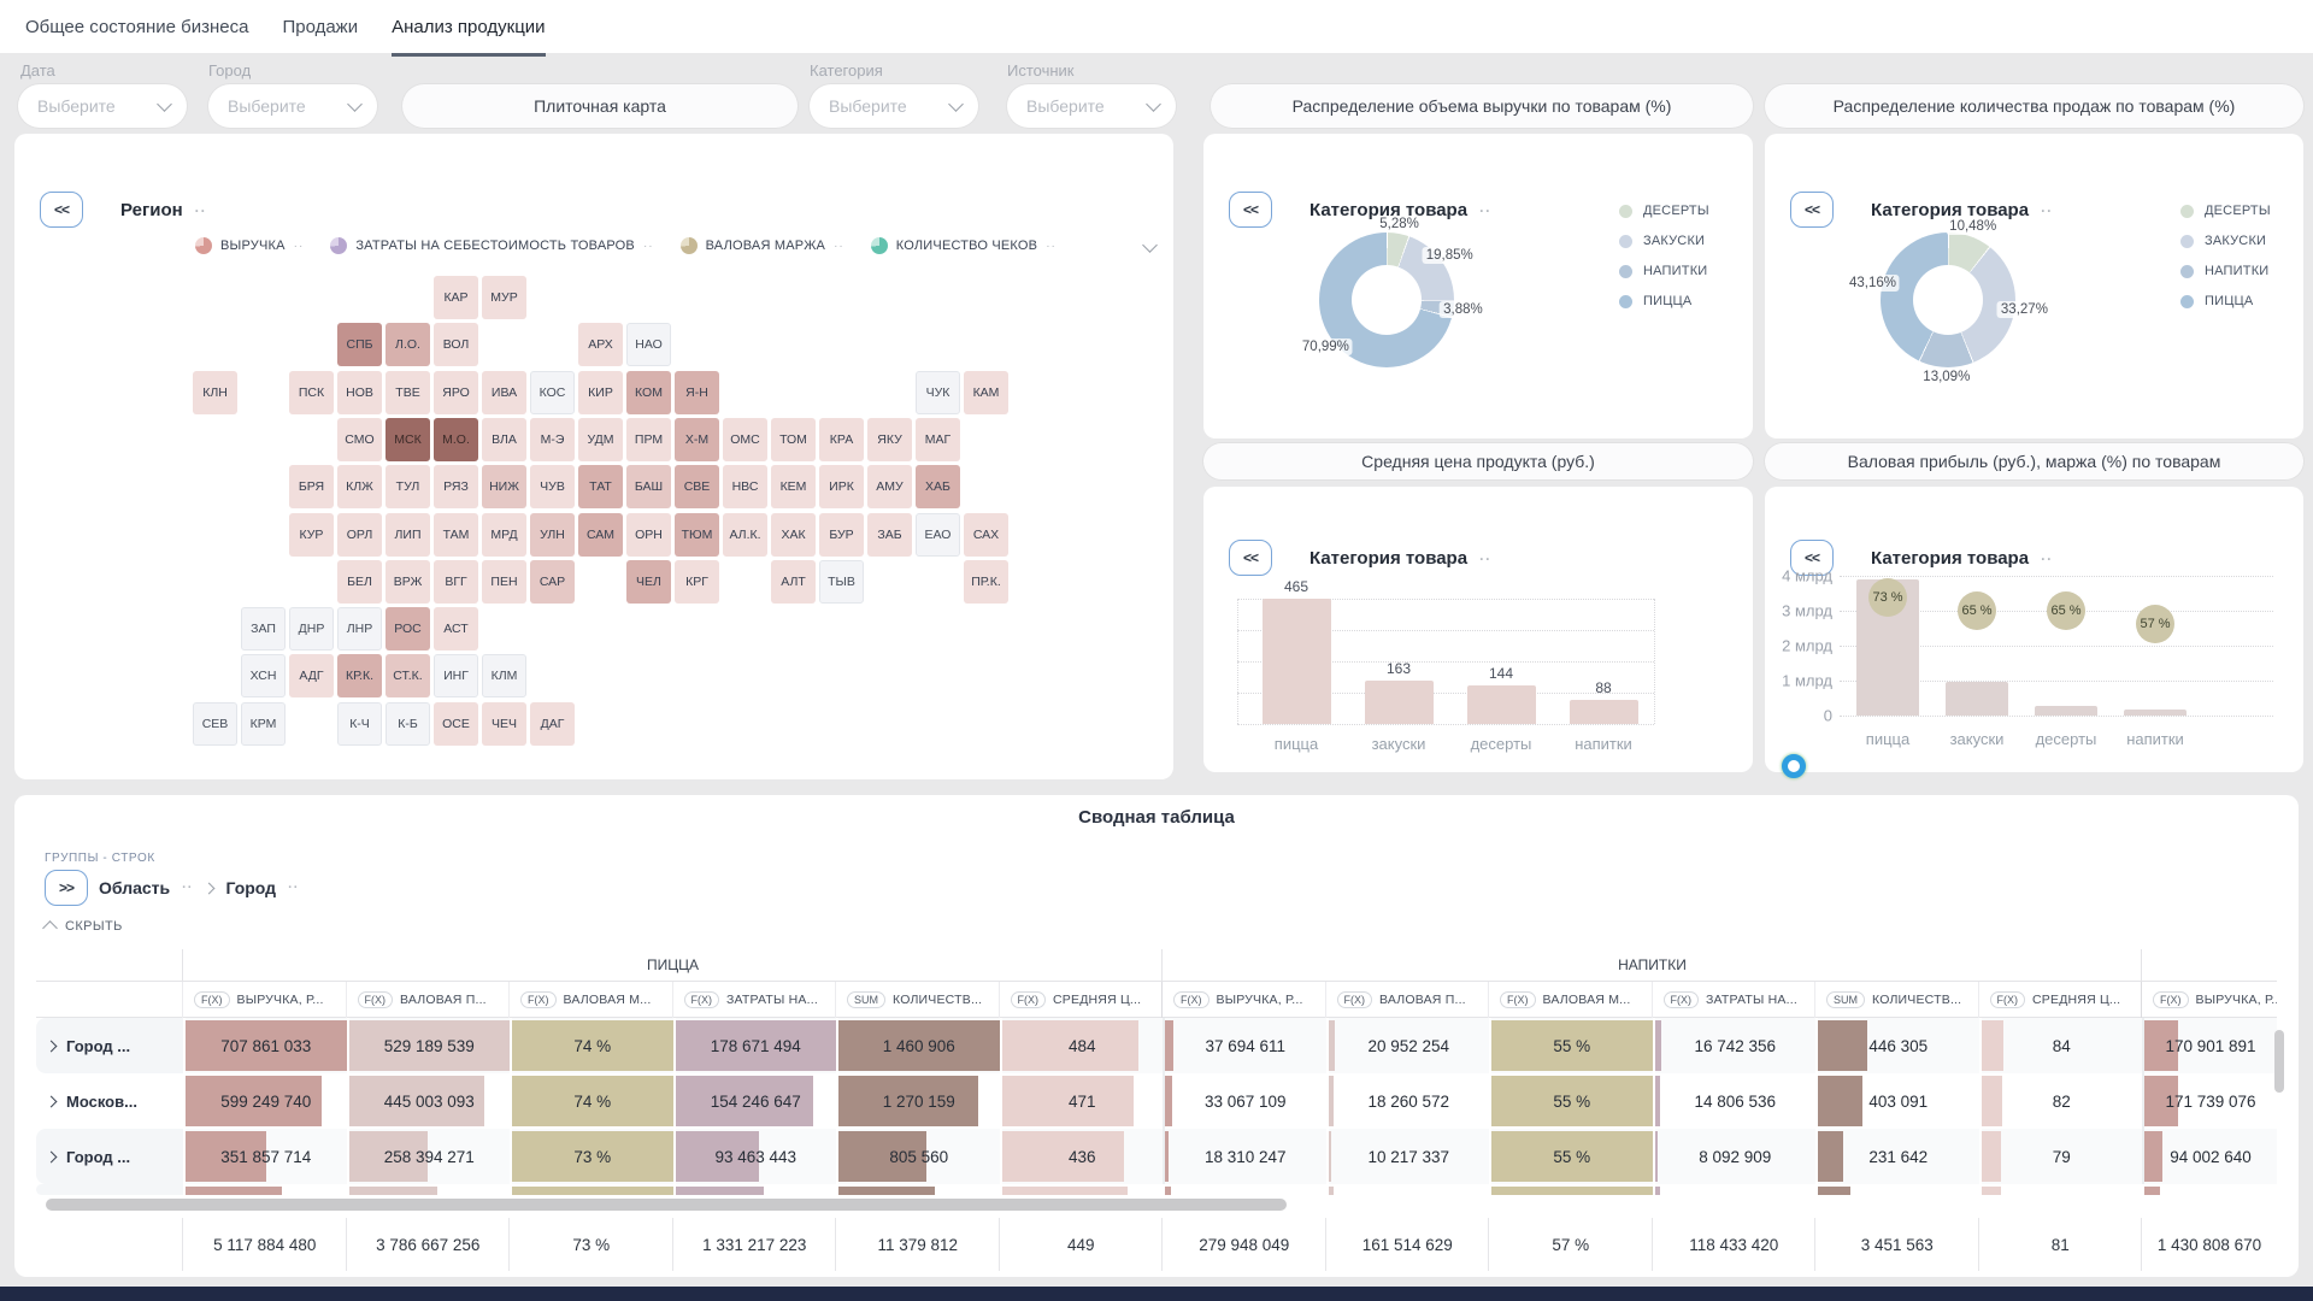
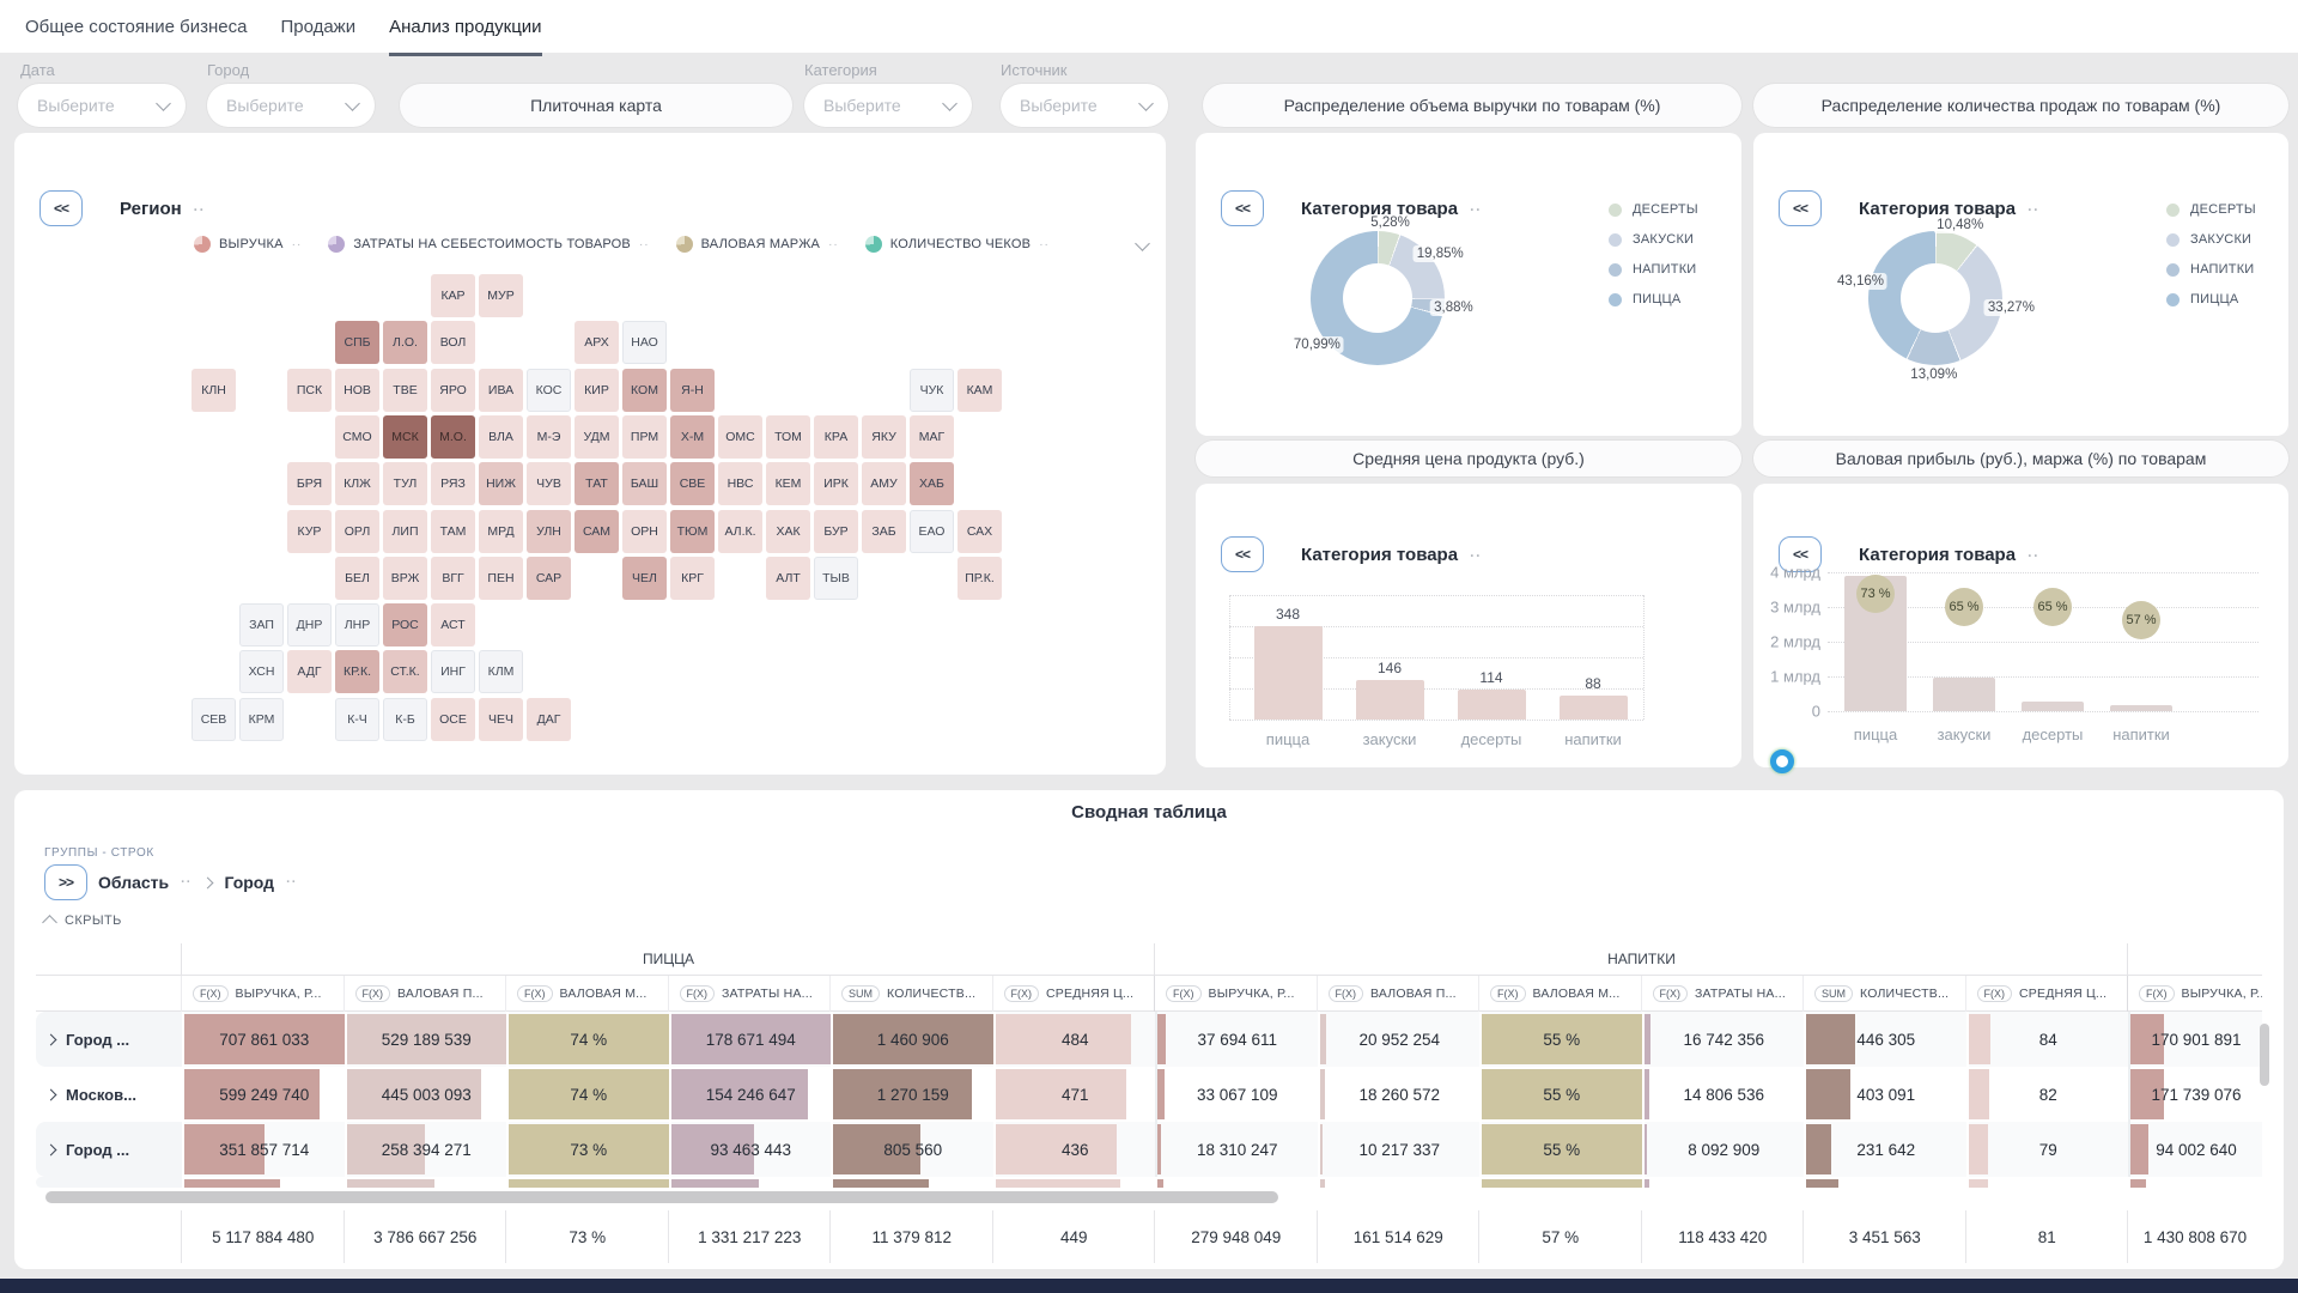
Средняя цена продукта (руб.)/пицца: 465 -> 348
Средняя цена продукта (руб.)/закуски: 163 -> 146
Средняя цена продукта (руб.)/десерты: 144 -> 114
